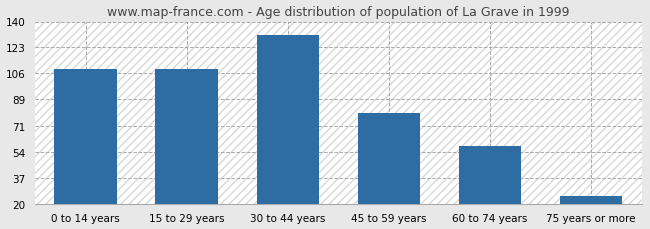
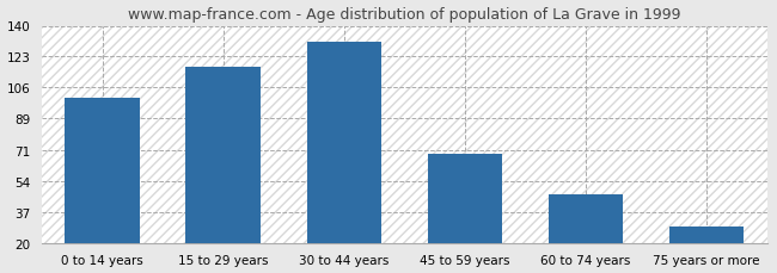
0 to 14 years: 109 -> 100
15 to 29 years: 109 -> 117
45 to 59 years: 80 -> 69
60 to 74 years: 58 -> 47
75 years or more: 25 -> 29
